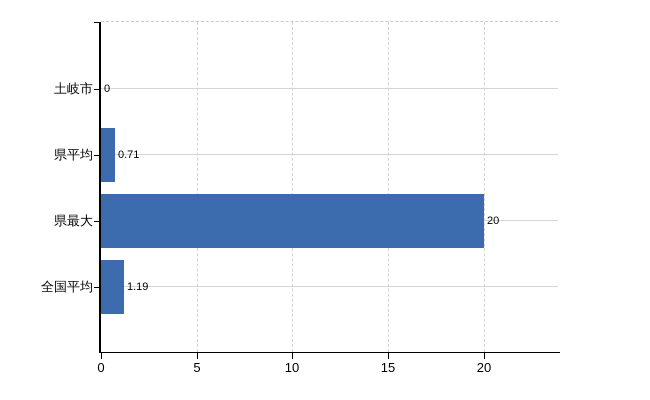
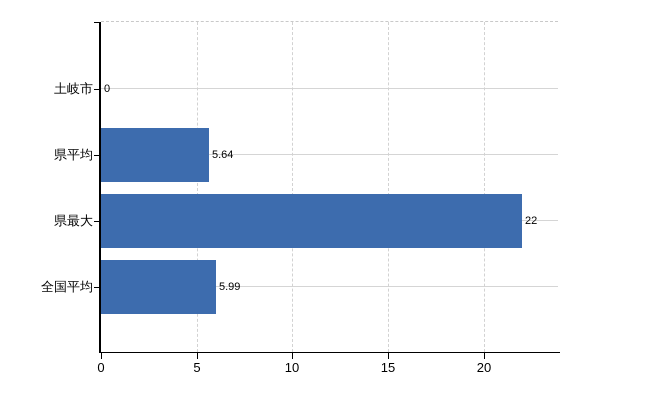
県平均: 0.71 -> 5.64
県最大: 20 -> 22
全国平均: 1.19 -> 5.99
